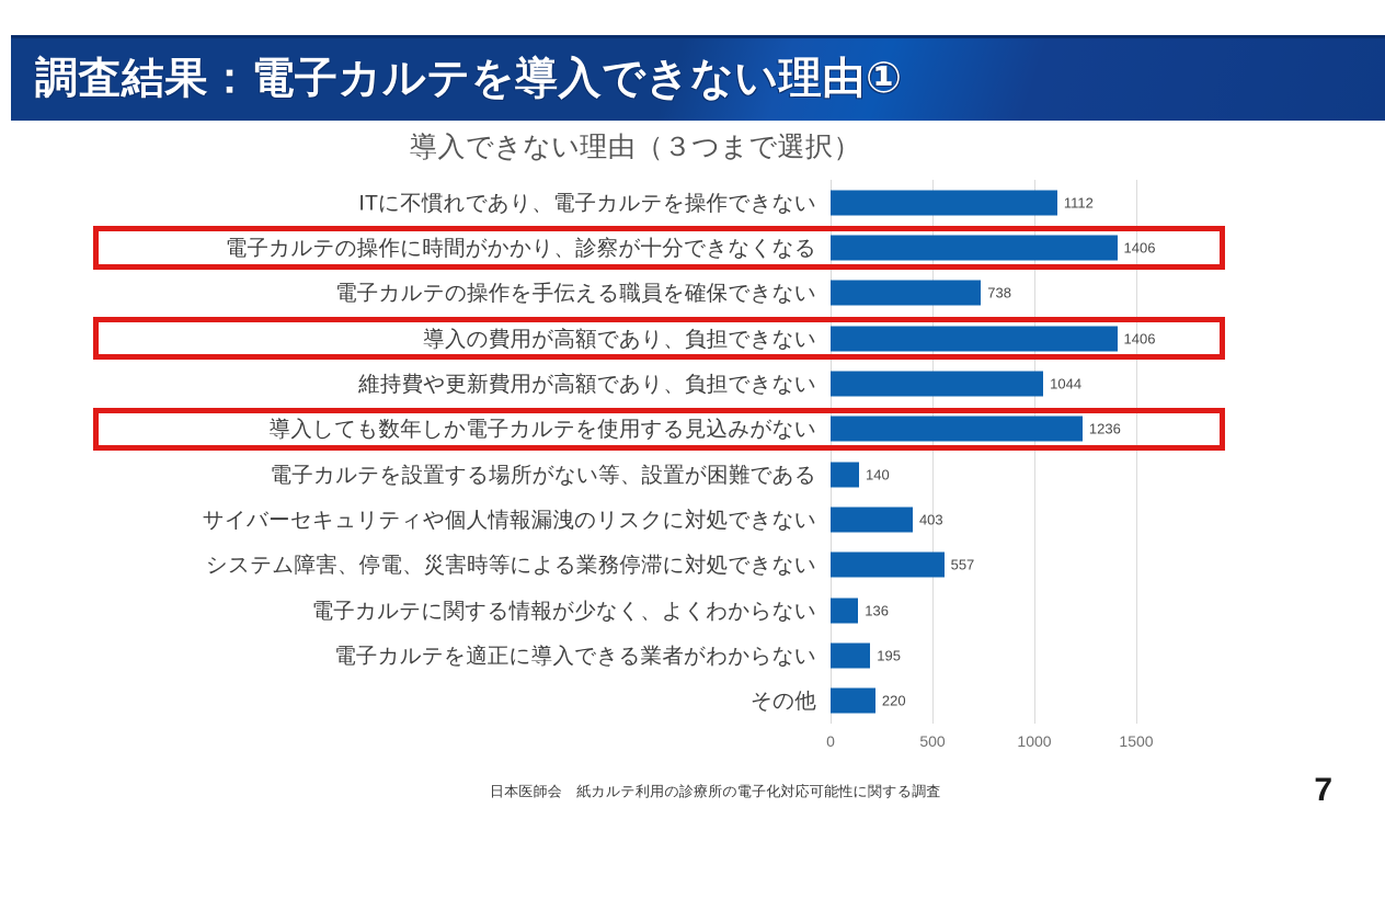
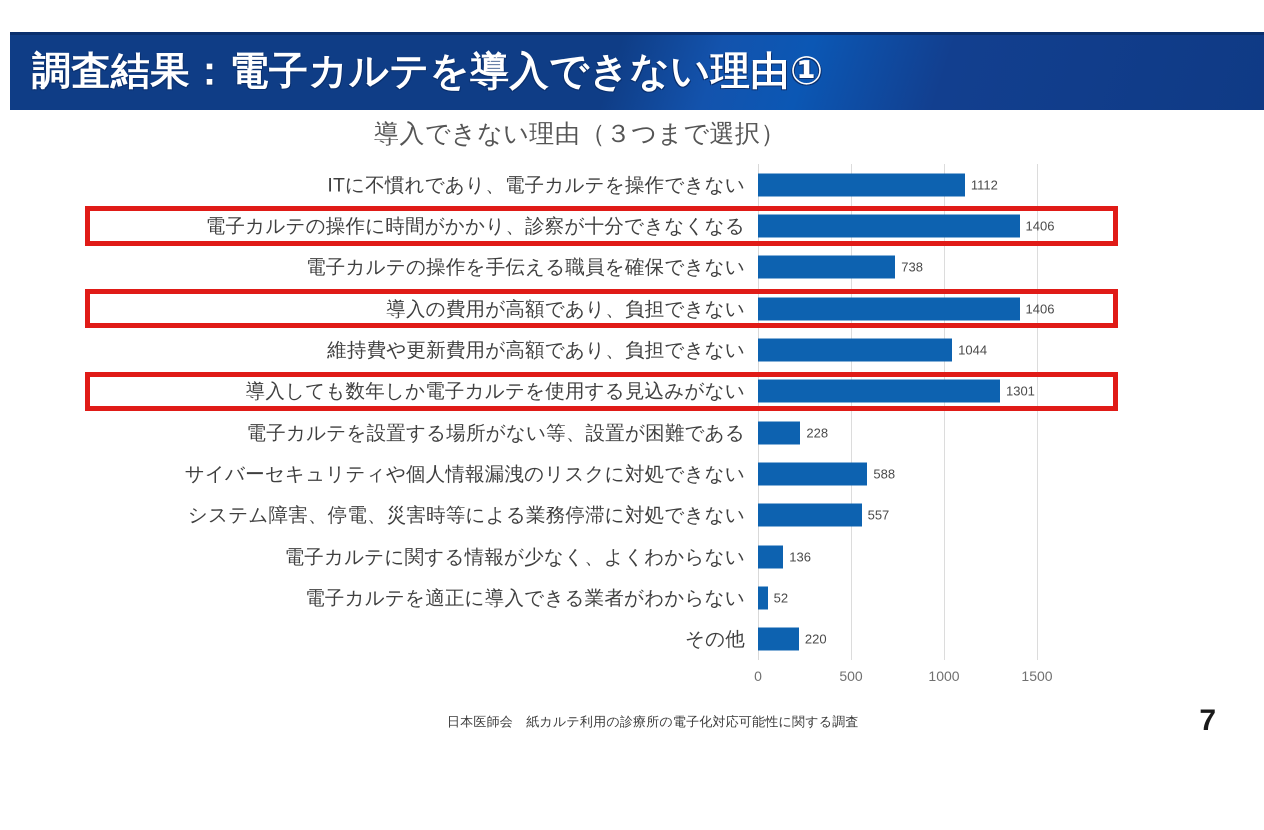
導入しても数年しか電子カルテを使用する見込みがない: 1236 -> 1301
電子カルテを設置する場所がない等、設置が困難である: 140 -> 228
サイバーセキュリティや個人情報漏洩のリスクに対処できない: 403 -> 588
電子カルテを適正に導入できる業者がわからない: 195 -> 52
